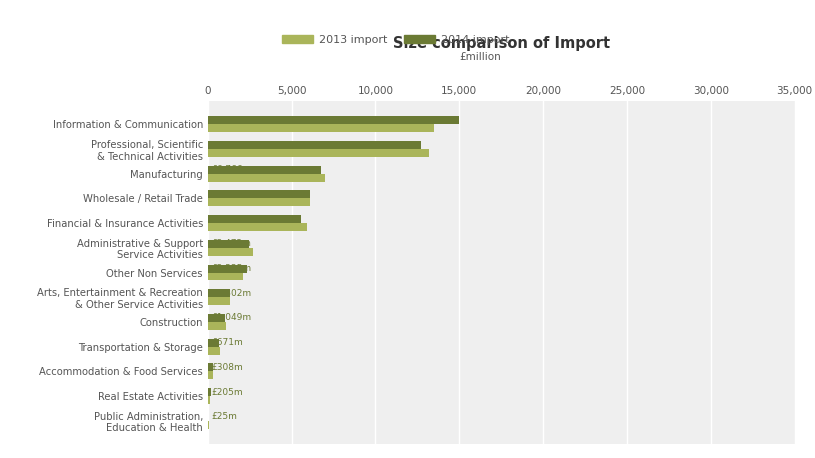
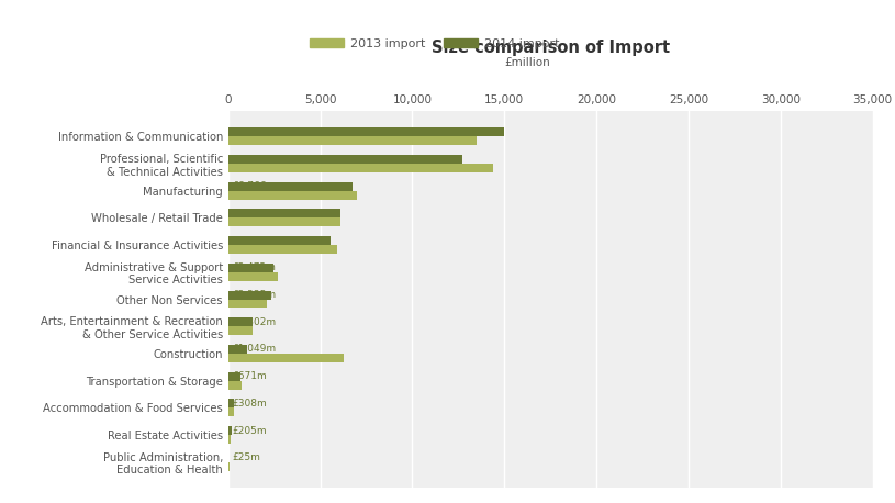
2013 import/Professional, Scientific & Technical Activities: 13,200 -> 14,400
2013 import/Construction: 1,100 -> 6,300
